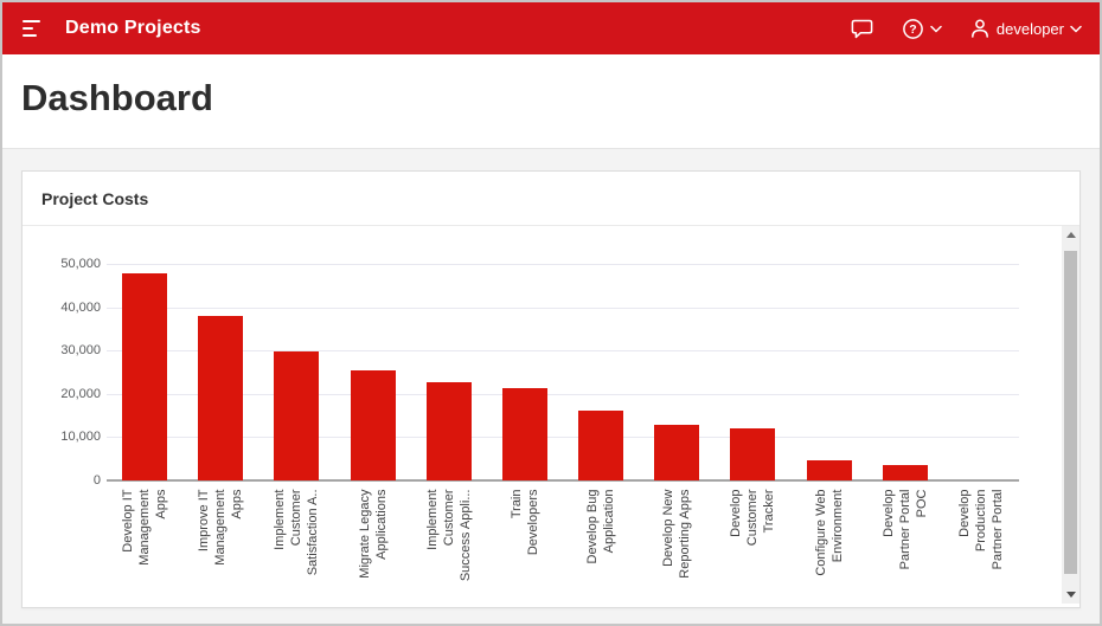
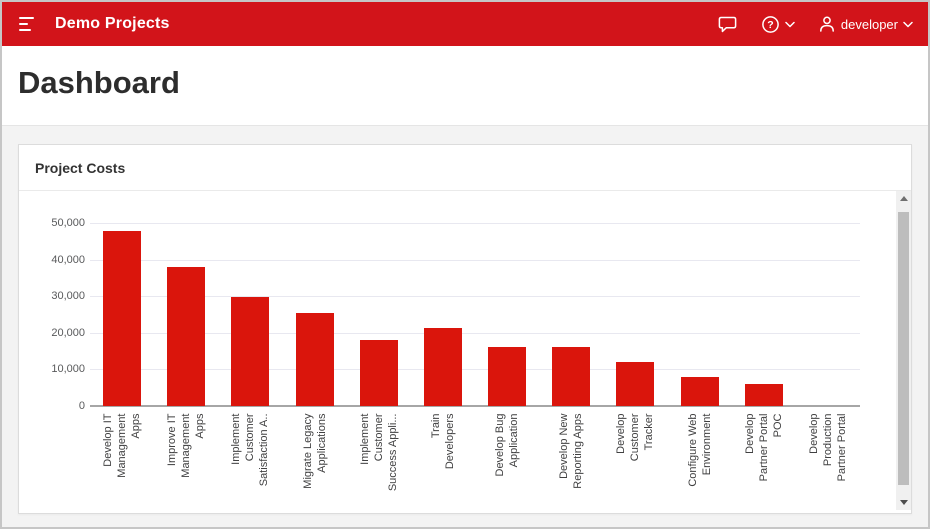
Implement Customer Success Appli...: 23000 -> 18000
Develop New Reporting Apps: 13000 -> 16000
Configure Web Environment: 5000 -> 8000
Develop Partner Portal POC: 4000 -> 6000
